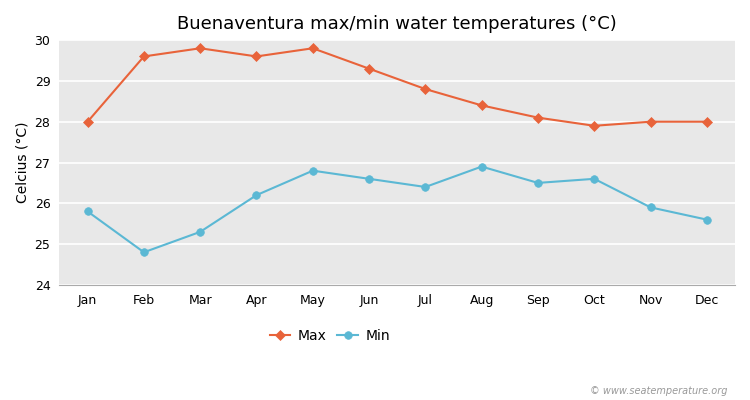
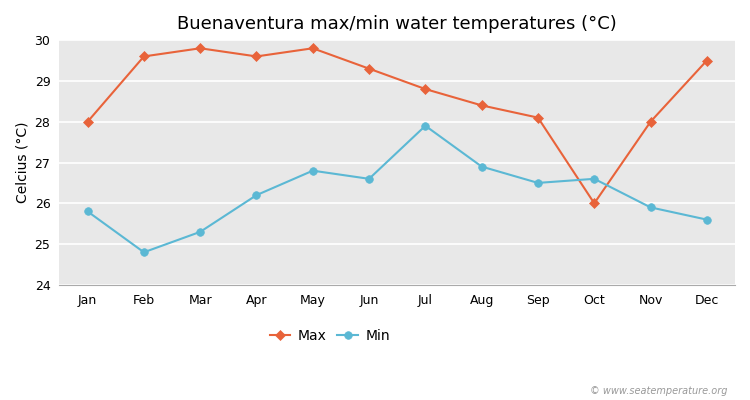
Min/Jul: 26.4 -> 27.9
Max/Oct: 27.9 -> 26.0
Max/Dec: 28.0 -> 29.5
